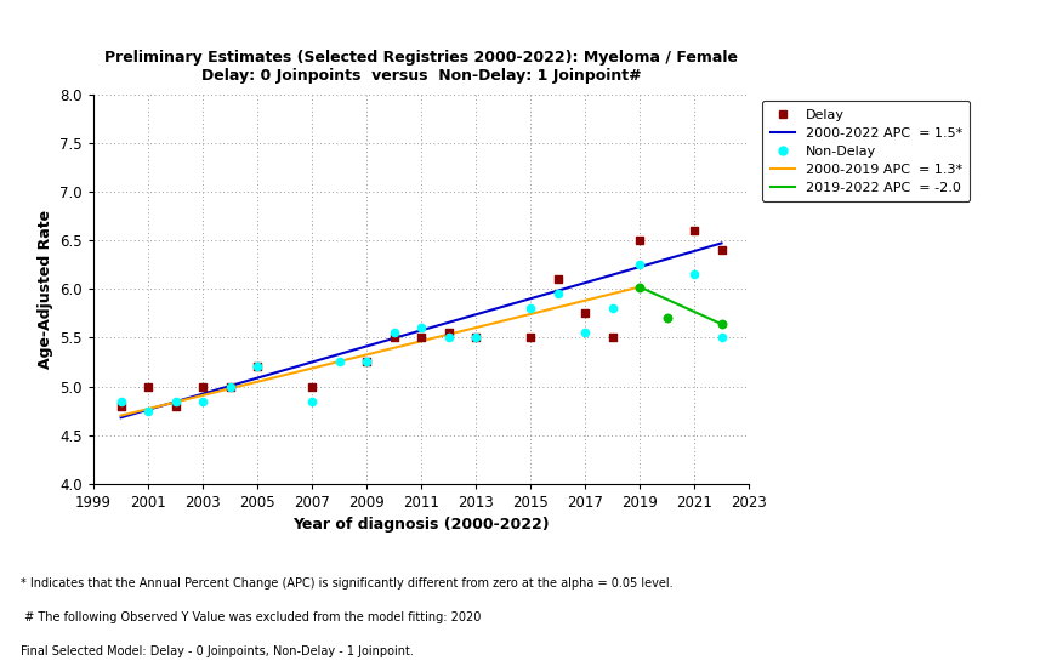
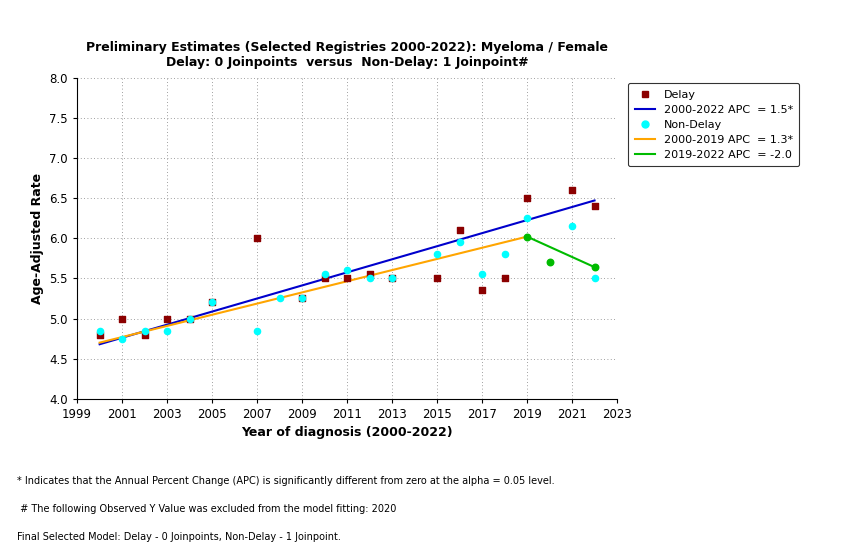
Delay/2007: 5.00 -> 6.00
Delay/2017: 5.75 -> 5.36
